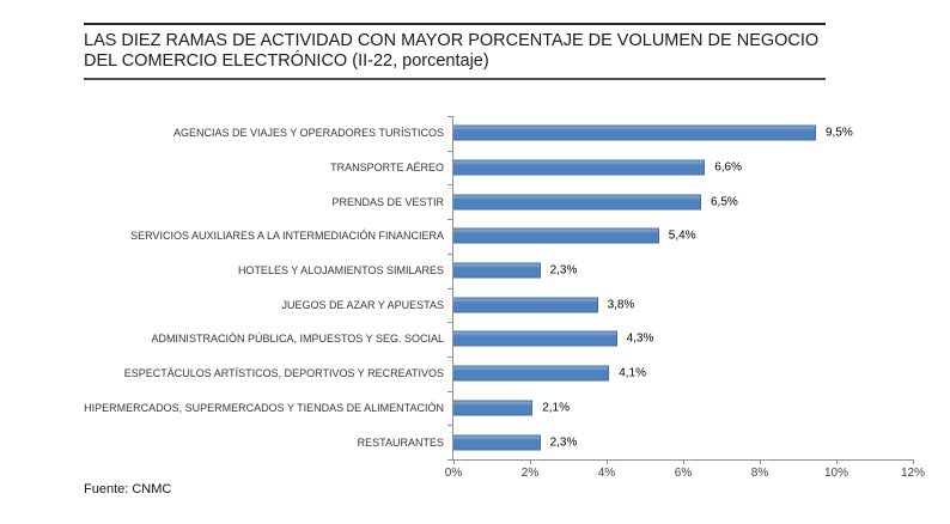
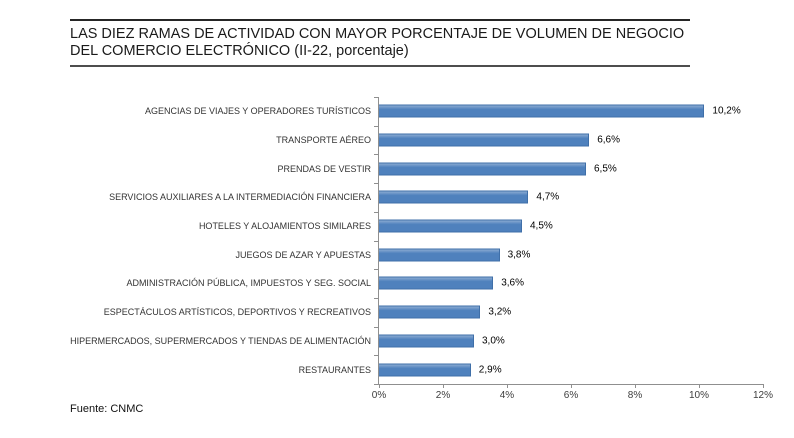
AGENCIAS DE VIAJES Y OPERADORES TURÍSTICOS: 9,5% -> 10,2%
SERVICIOS AUXILIARES A LA INTERMEDIACIÓN FINANCIERA: 5,4% -> 4,7%
HOTELES Y ALOJAMIENTOS SIMILARES: 2,3% -> 4,5%
ADMINISTRACIÓN PÚBLICA, IMPUESTOS Y SEG. SOCIAL: 4,3% -> 3,6%
ESPECTÁCULOS ARTÍSTICOS, DEPORTIVOS Y RECREATIVOS: 4,1% -> 3,2%
HIPERMERCADOS, SUPERMERCADOS Y TIENDAS DE ALIMENTACIÓN: 2,1% -> 3,0%
RESTAURANTES: 2,3% -> 2,9%
